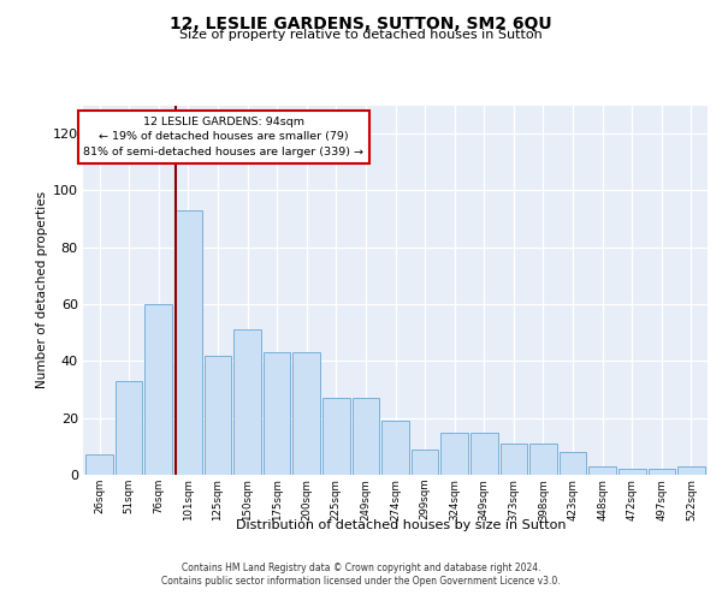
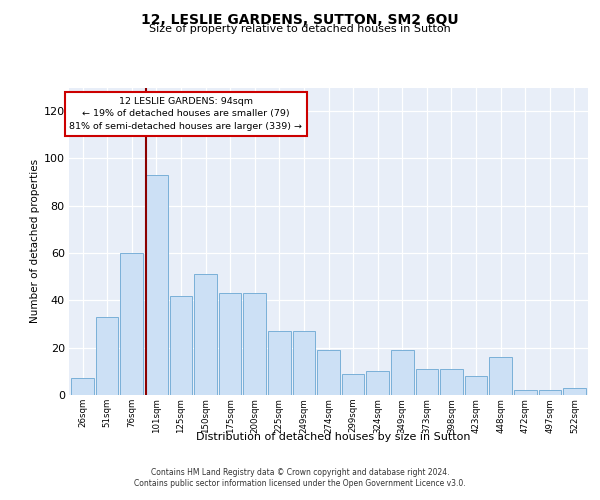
324sqm: 15 -> 10
349sqm: 15 -> 19
448sqm: 3 -> 16
